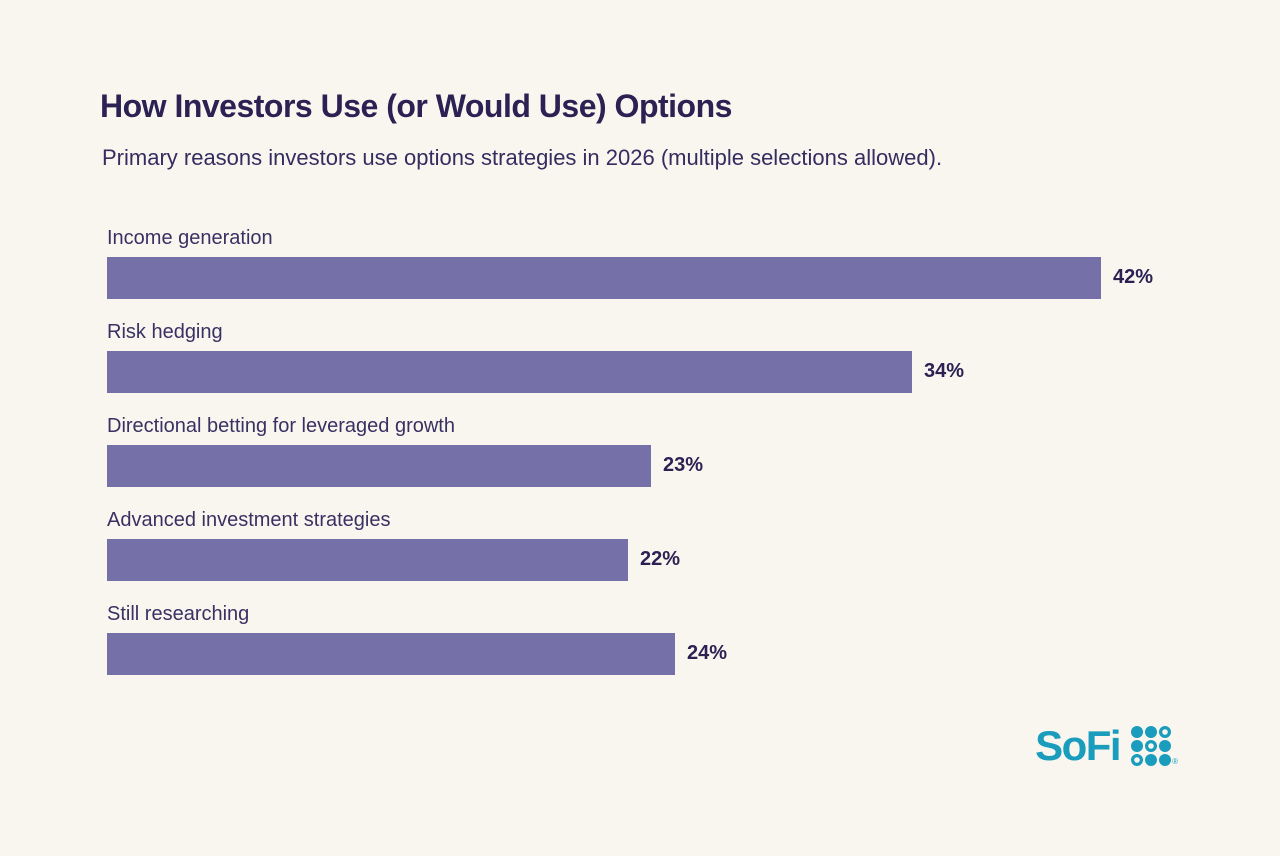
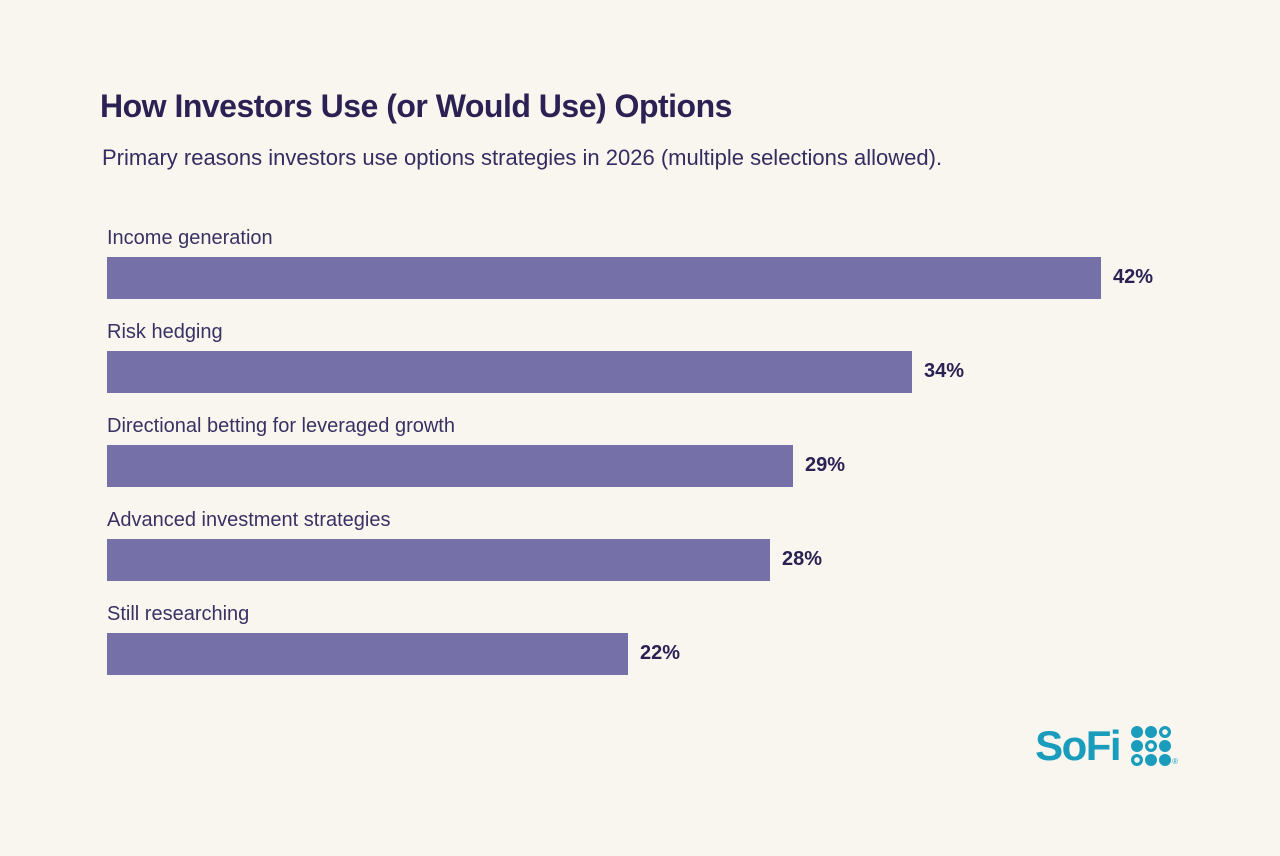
Directional betting for leveraged growth: 23% -> 29%
Advanced investment strategies: 22% -> 28%
Still researching: 24% -> 22%
